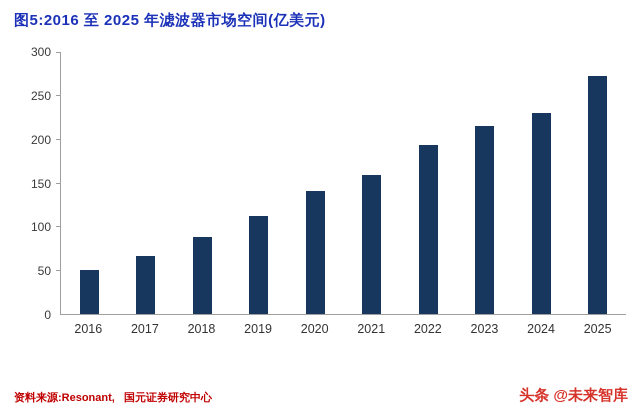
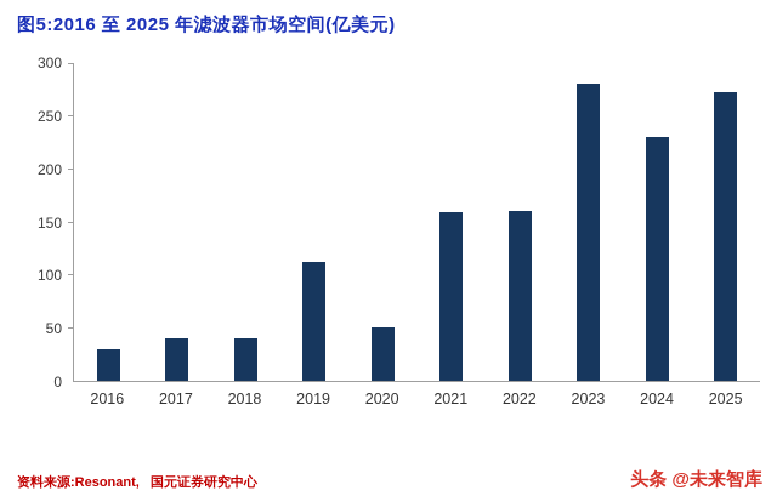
2016: 50 -> 30
2017: 70 -> 40
2018: 90 -> 40
2020: 140 -> 50
2022: 190 -> 160
2023: 220 -> 280
